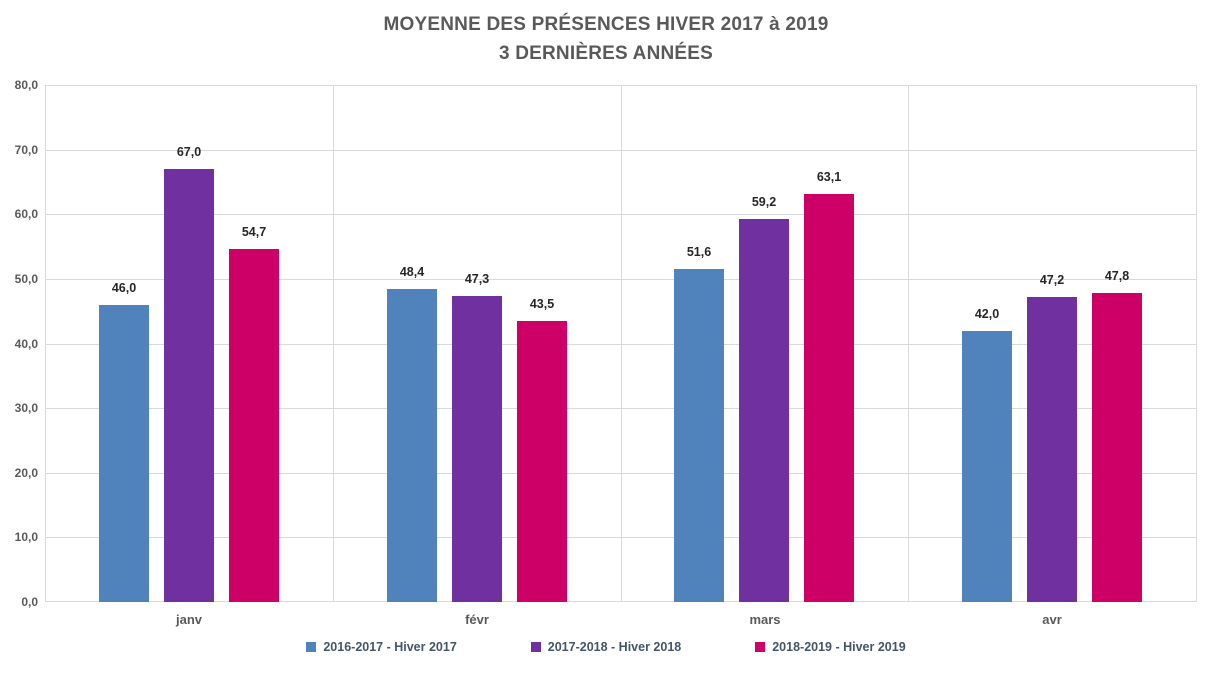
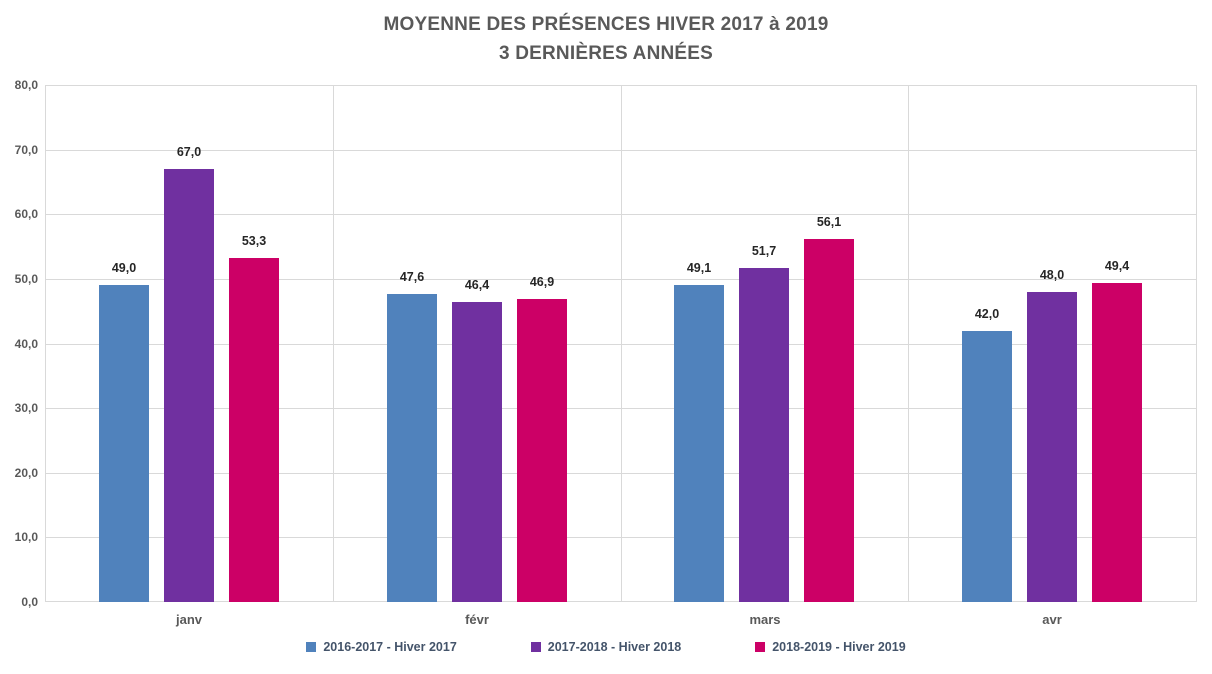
2016-2017 - Hiver 2017/janv: 46,0 -> 49,0
2018-2019 - Hiver 2019/janv: 54,7 -> 53,3
2016-2017 - Hiver 2017/févr: 48,4 -> 47,6
2017-2018 - Hiver 2018/févr: 47,3 -> 46,4
2018-2019 - Hiver 2019/févr: 43,5 -> 46,9
2016-2017 - Hiver 2017/mars: 51,6 -> 49,1
2017-2018 - Hiver 2018/mars: 59,2 -> 51,7
2018-2019 - Hiver 2019/mars: 63,1 -> 56,1
2017-2018 - Hiver 2018/avr: 47,2 -> 48,0
2018-2019 - Hiver 2019/avr: 47,8 -> 49,4
